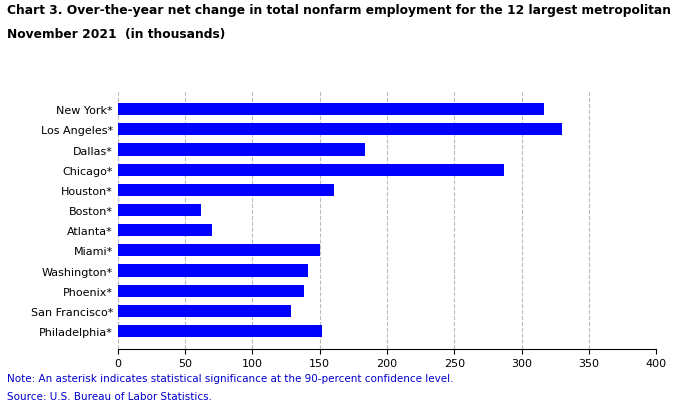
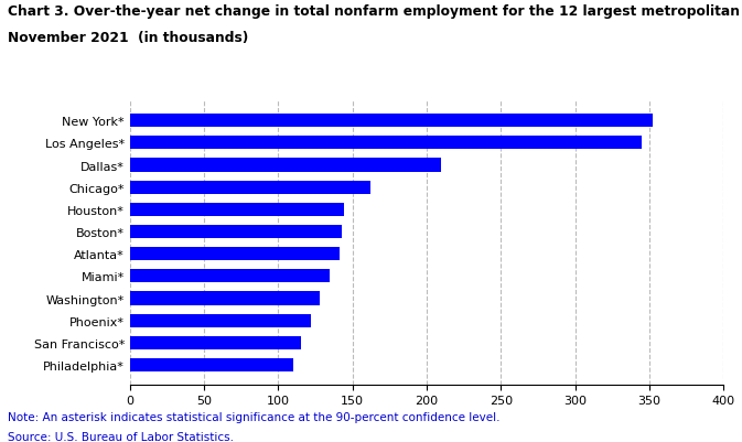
New York*: 317 -> 352
Los Angeles*: 330 -> 345
Dallas*: 184 -> 210
Chicago*: 287 -> 162
Houston*: 161 -> 144
Boston*: 62 -> 143
Atlanta*: 70 -> 141
Miami*: 150 -> 135
Washington*: 141 -> 128
Phoenix*: 138 -> 122
San Francisco*: 129 -> 115
Philadelphia*: 152 -> 110
